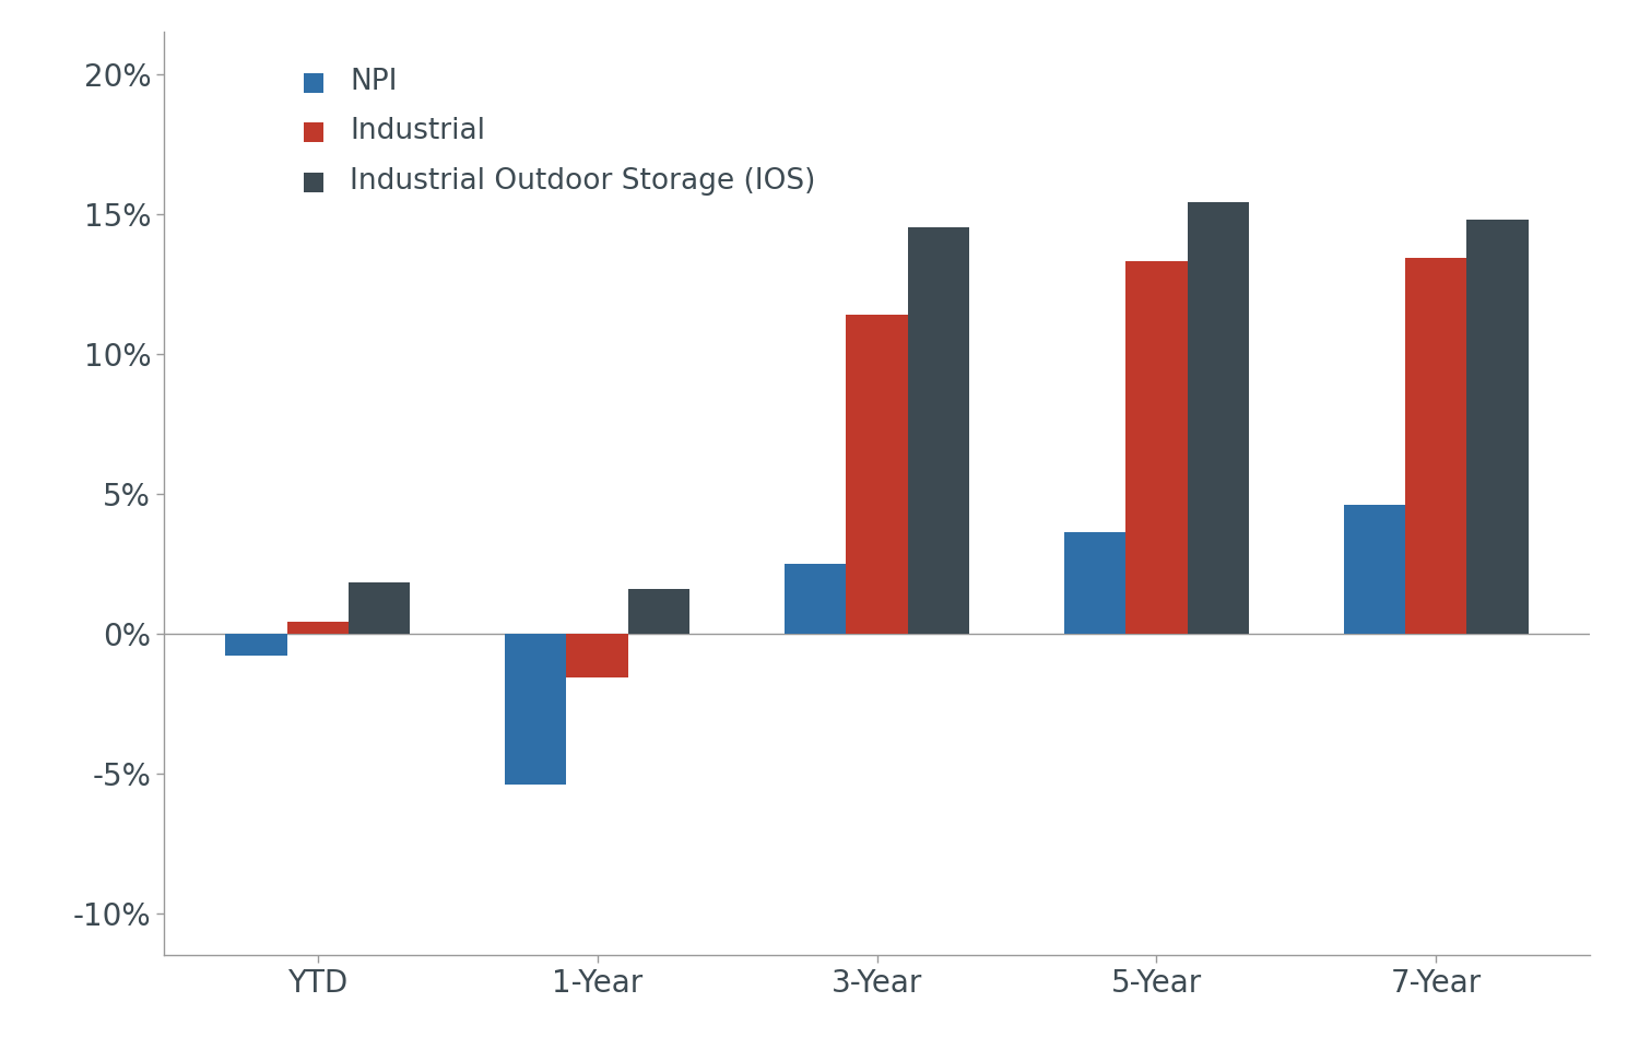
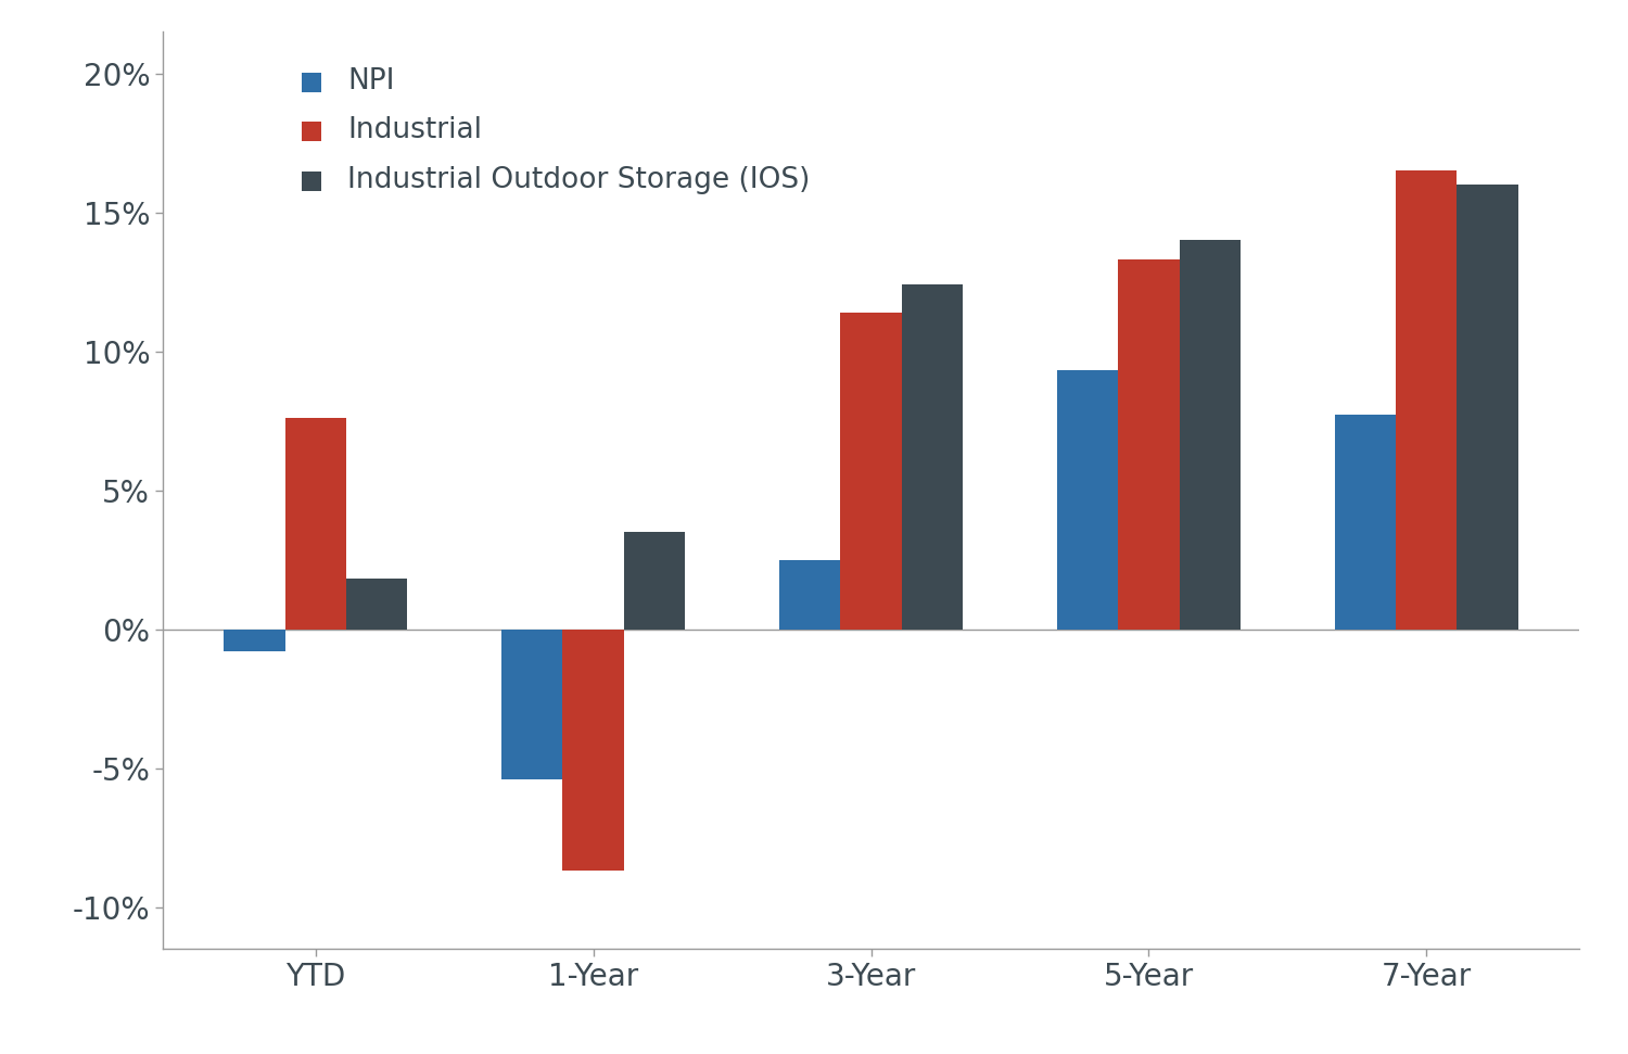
Industrial/YTD: 0.4% -> 7.6%
Industrial/1-Year: -1.6% -> -8.7%
Industrial Outdoor Storage (IOS)/1-Year: 1.6% -> 3.5%
Industrial Outdoor Storage (IOS)/3-Year: 14.5% -> 12.4%
NPI/5-Year: 3.6% -> 9.3%
Industrial Outdoor Storage (IOS)/5-Year: 15.4% -> 14.0%
NPI/7-Year: 4.6% -> 7.7%
Industrial/7-Year: 13.4% -> 16.5%
Industrial Outdoor Storage (IOS)/7-Year: 14.8% -> 16.0%
